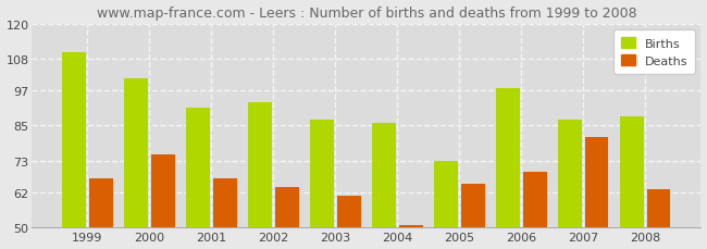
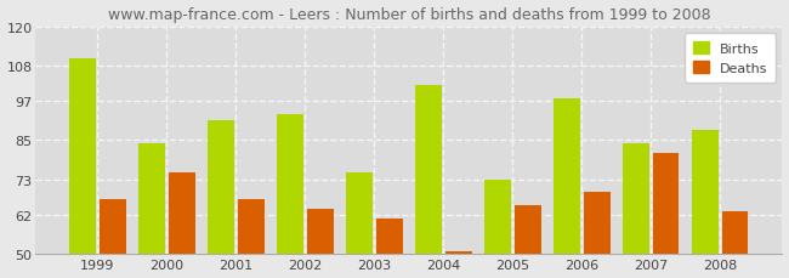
Births/2000: 101 -> 84
Births/2003: 87 -> 75
Births/2004: 86 -> 102
Births/2007: 87 -> 84
